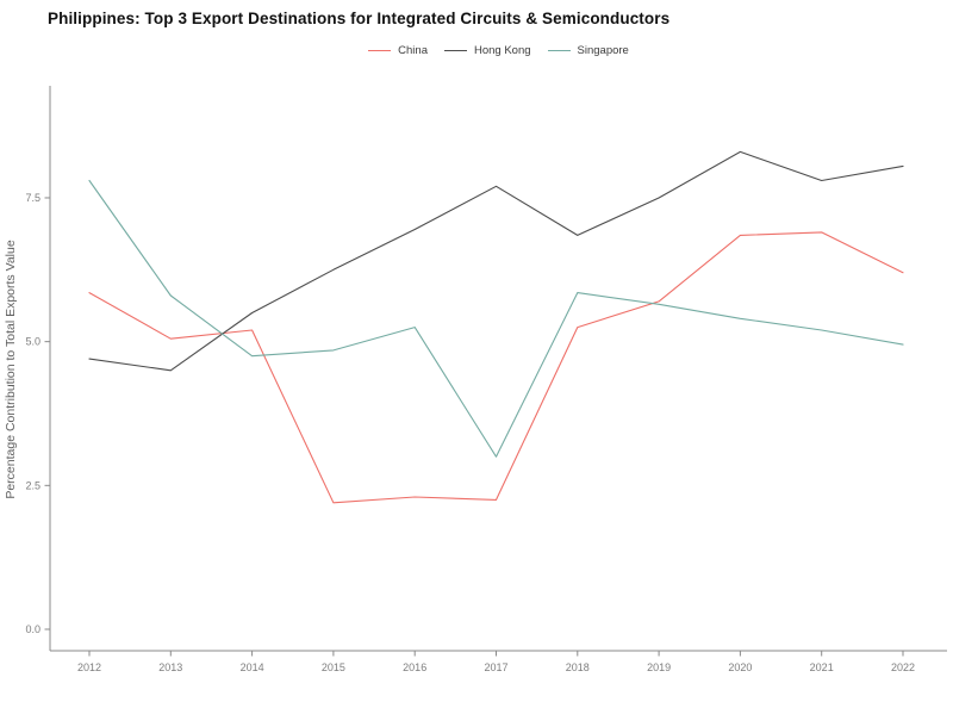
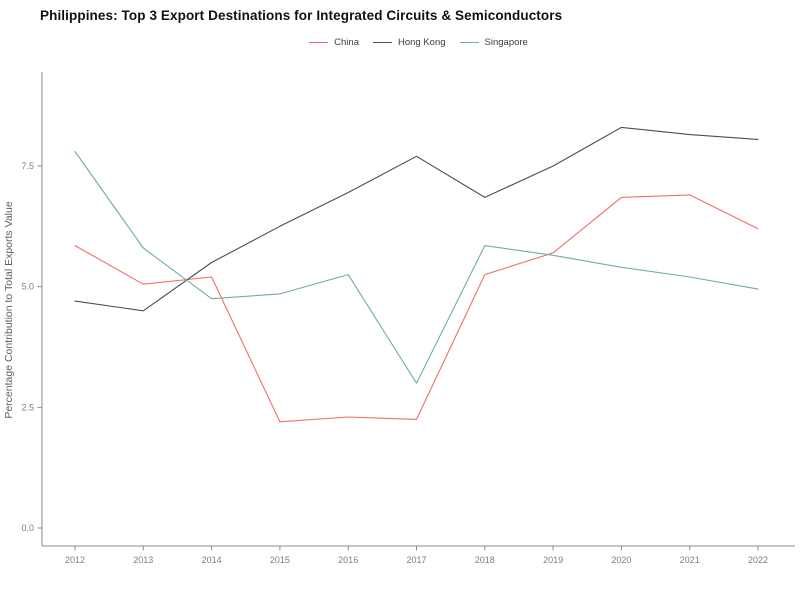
Hong Kong/2021: 7.8 -> 8.2
